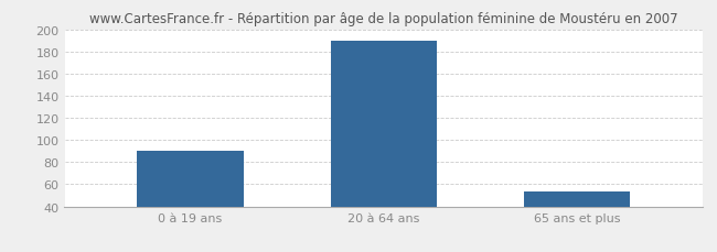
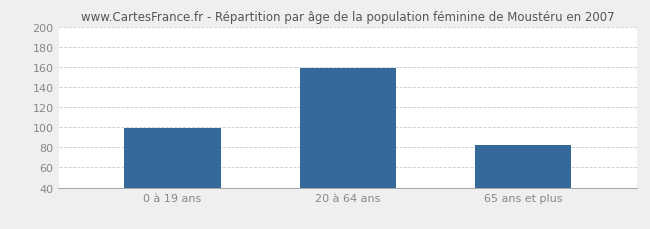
0 à 19 ans: 90 -> 99
20 à 64 ans: 190 -> 159
65 ans et plus: 54 -> 82
